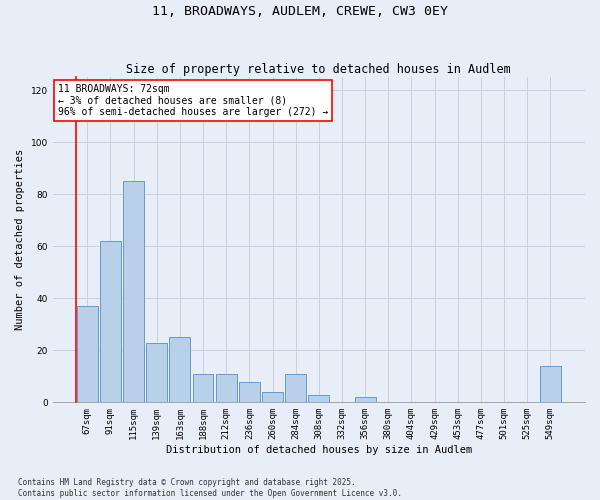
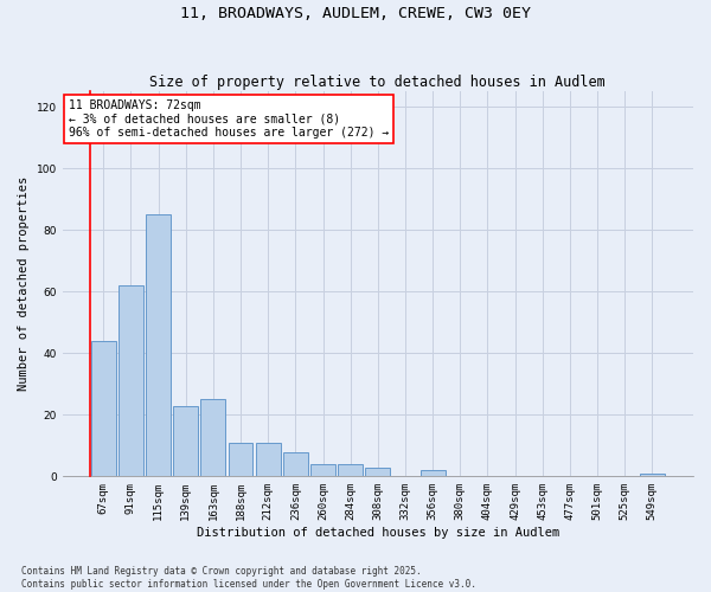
67sqm: 37 -> 44
284sqm: 11 -> 4
549sqm: 14 -> 1
